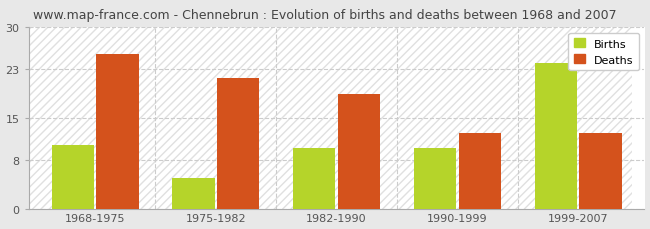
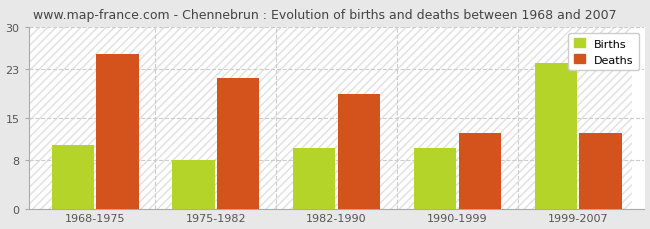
Births/1975-1982: 5.0 -> 8.0
